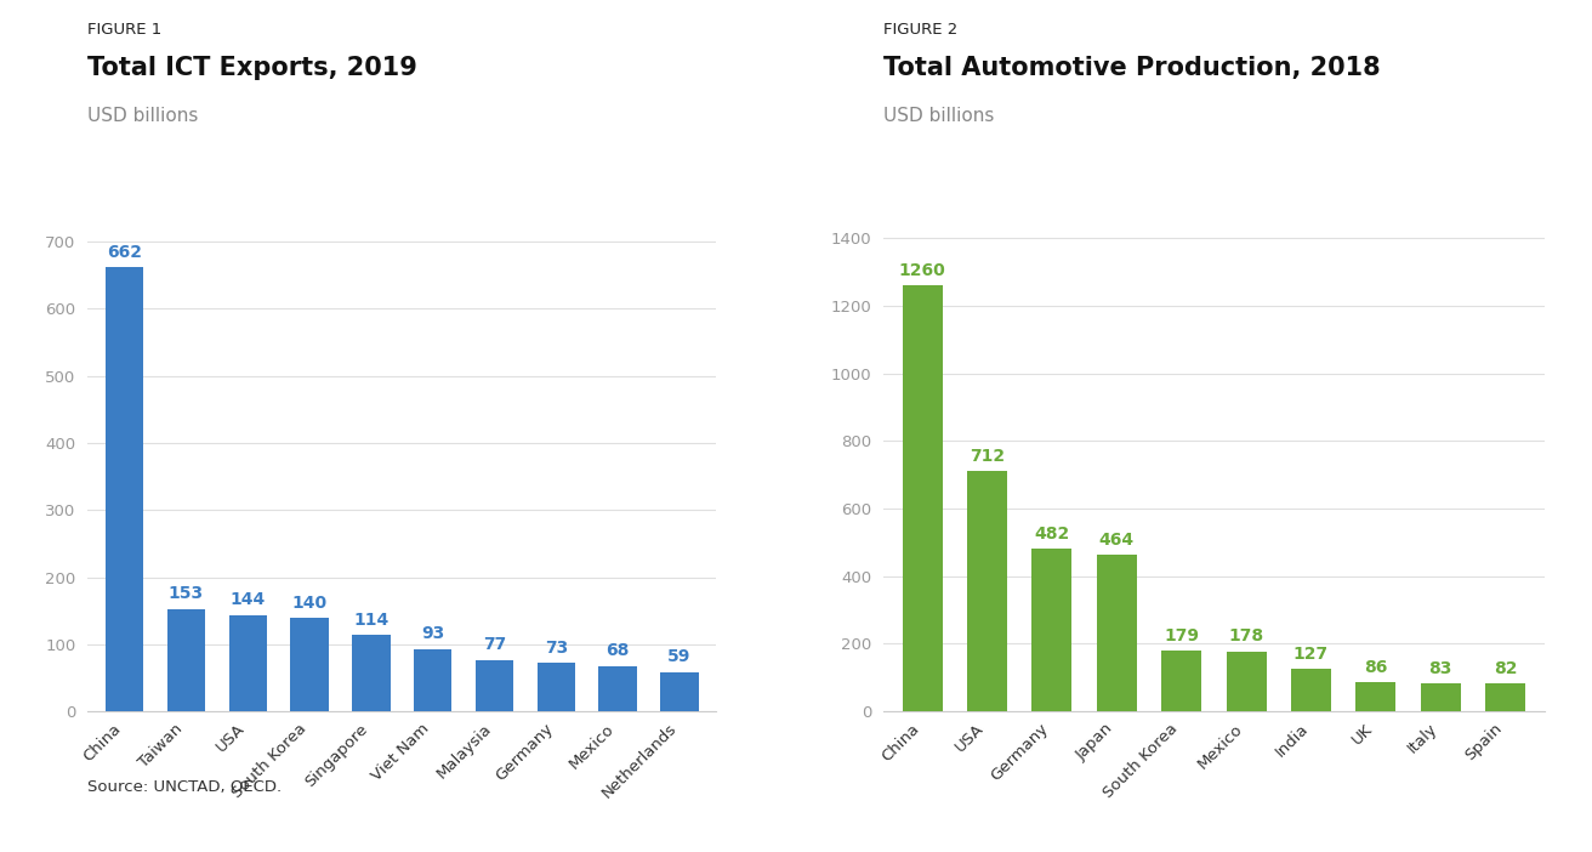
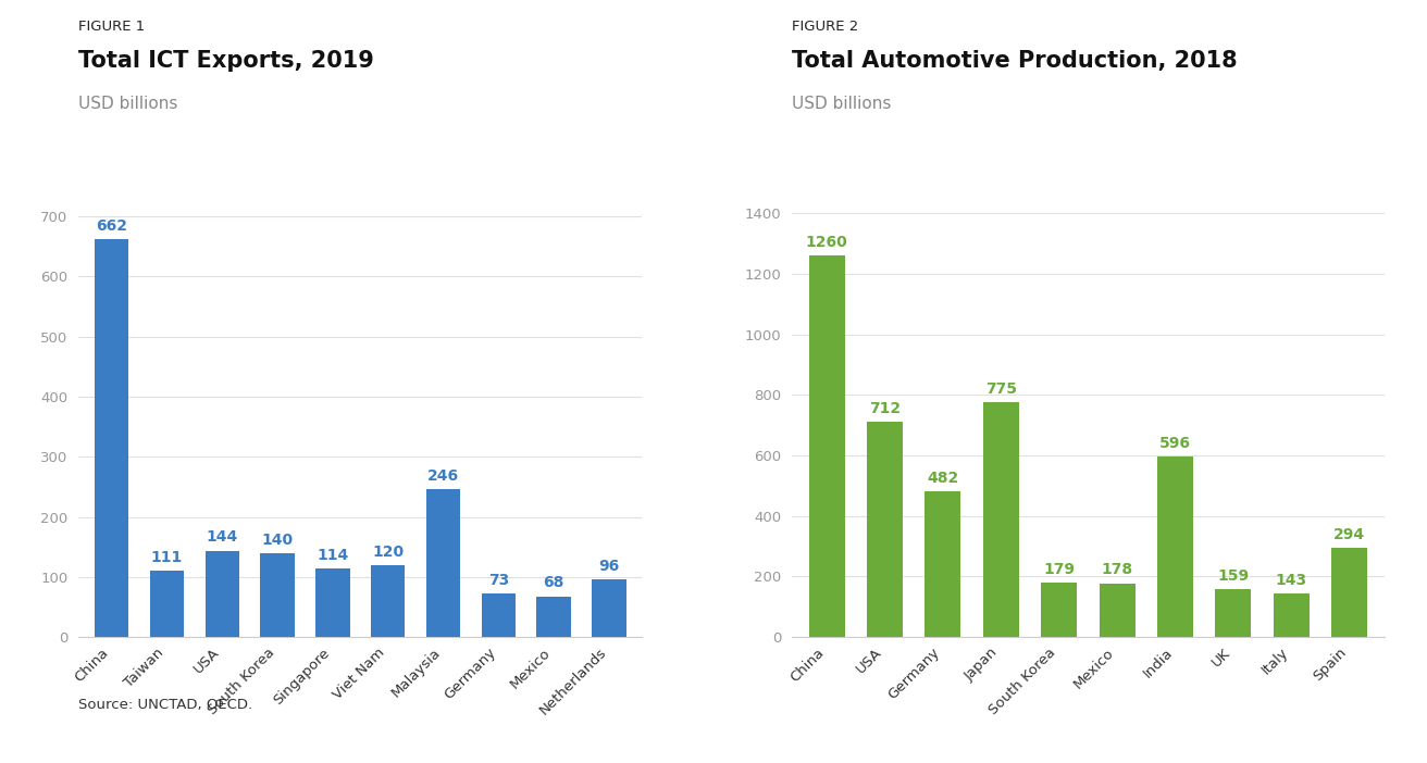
Taiwan: 153 -> 111
Viet Nam: 93 -> 120
Malaysia: 77 -> 246
Netherlands: 59 -> 96
Japan: 464 -> 775
India: 127 -> 596
UK: 86 -> 159
Italy: 83 -> 143
Spain: 82 -> 294
